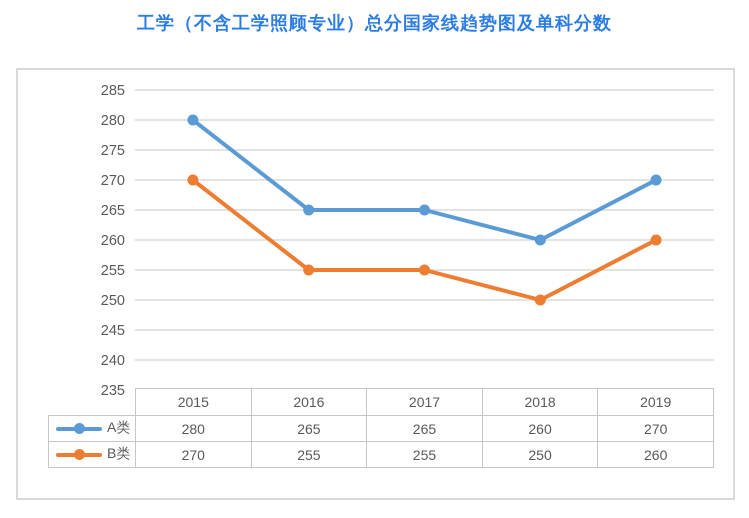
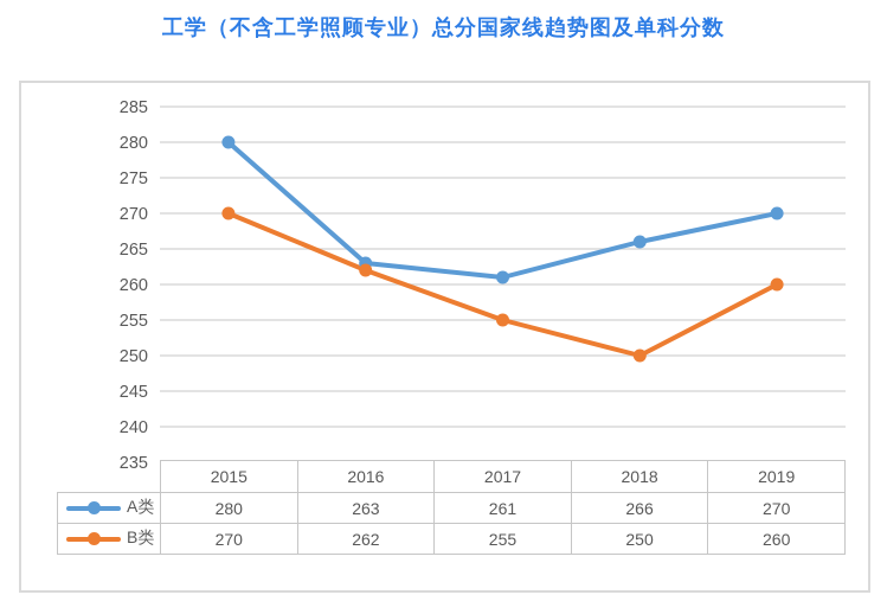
A类/2016: 265 -> 263
B类/2016: 255 -> 262
A类/2017: 265 -> 261
A类/2018: 260 -> 266
